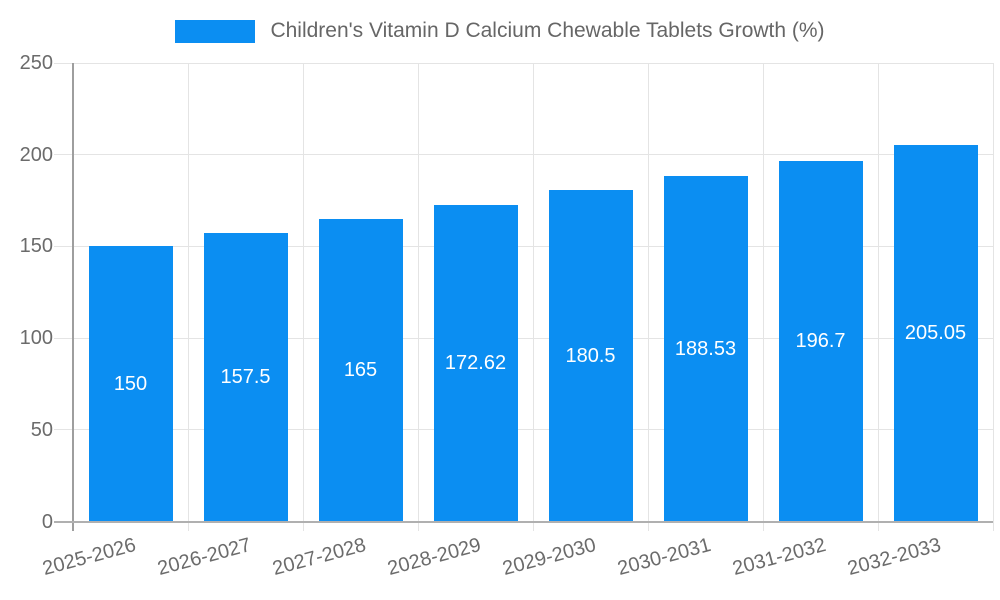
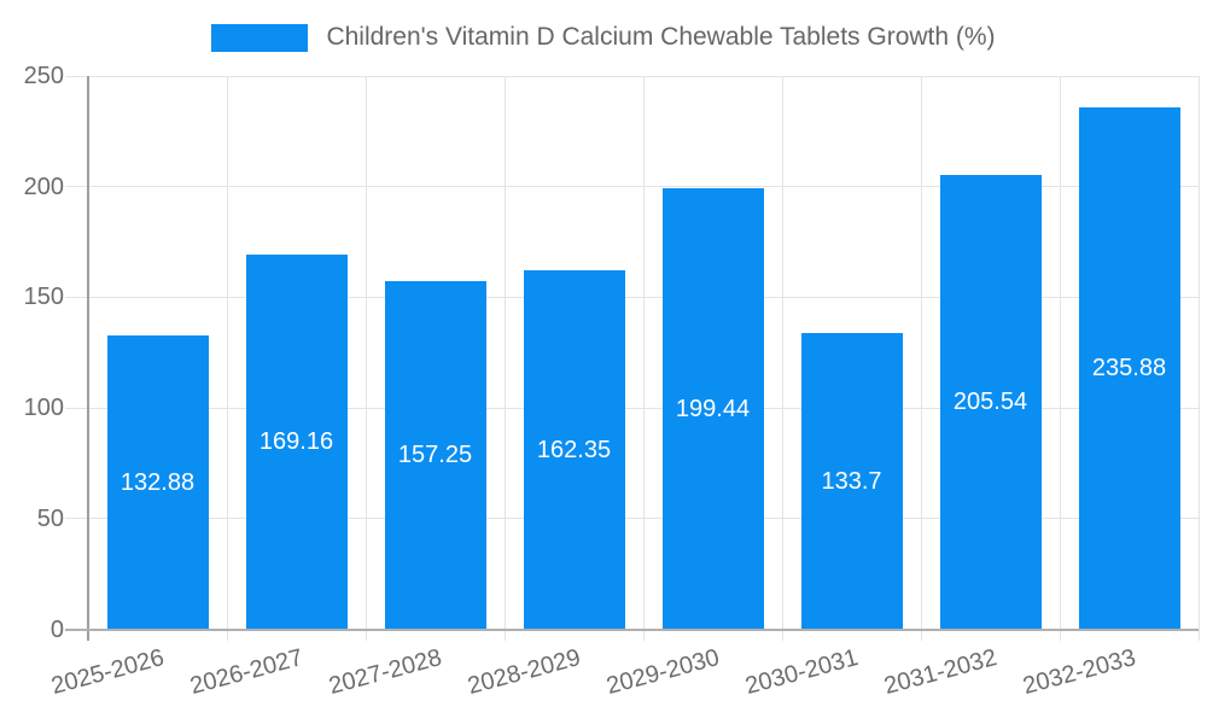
2025-2026: 150 -> 132.88
2026-2027: 157.5 -> 169.16
2027-2028: 165 -> 157.25
2028-2029: 172.62 -> 162.35
2029-2030: 180.5 -> 199.44
2030-2031: 188.53 -> 133.7
2031-2032: 196.7 -> 205.54
2032-2033: 205.05 -> 235.88
